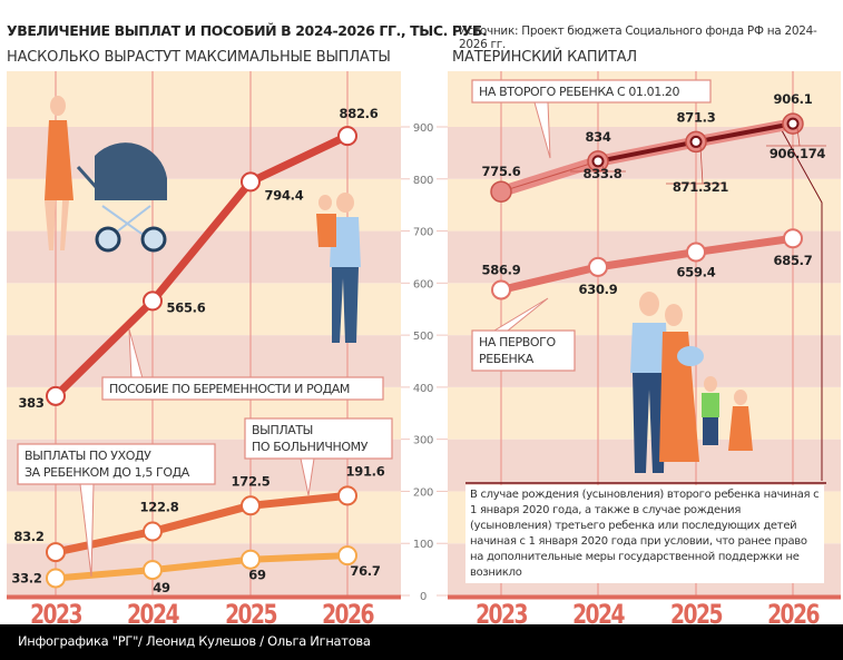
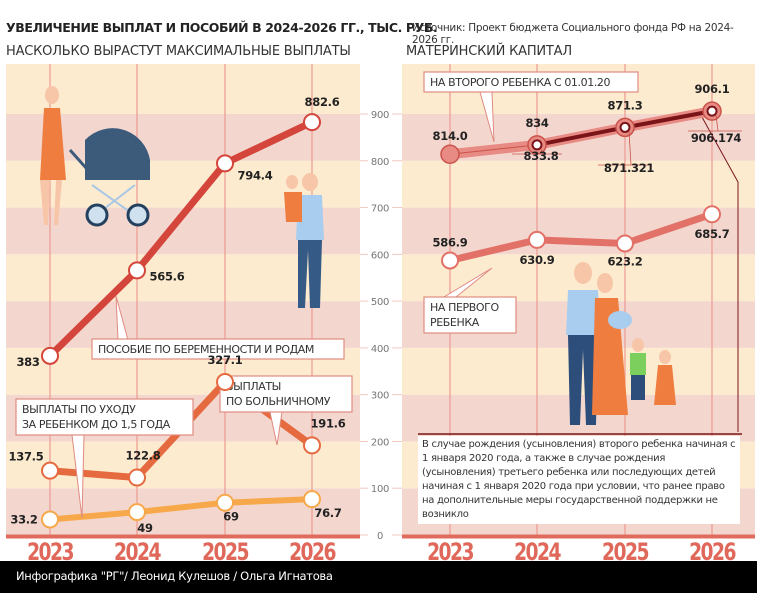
НАСКОЛЬКО ВЫРАСТУТ МАКСИМАЛЬНЫЕ ВЫПЛАТЫ/ВЫПЛАТЫ ПО БОЛЬНИЧНОМУ/2023: 83.2 -> 137.5
НАСКОЛЬКО ВЫРАСТУТ МАКСИМАЛЬНЫЕ ВЫПЛАТЫ/ВЫПЛАТЫ ПО БОЛЬНИЧНОМУ/2025: 172.5 -> 327.1
МАТЕРИНСКИЙ КАПИТАЛ/НА ВТОРОГО РЕБЕНКА С 01.01.20/2023: 775.6 -> 814.0
МАТЕРИНСКИЙ КАПИТАЛ/НА ПЕРВОГО РЕБЕНКА/2025: 659.4 -> 623.2
